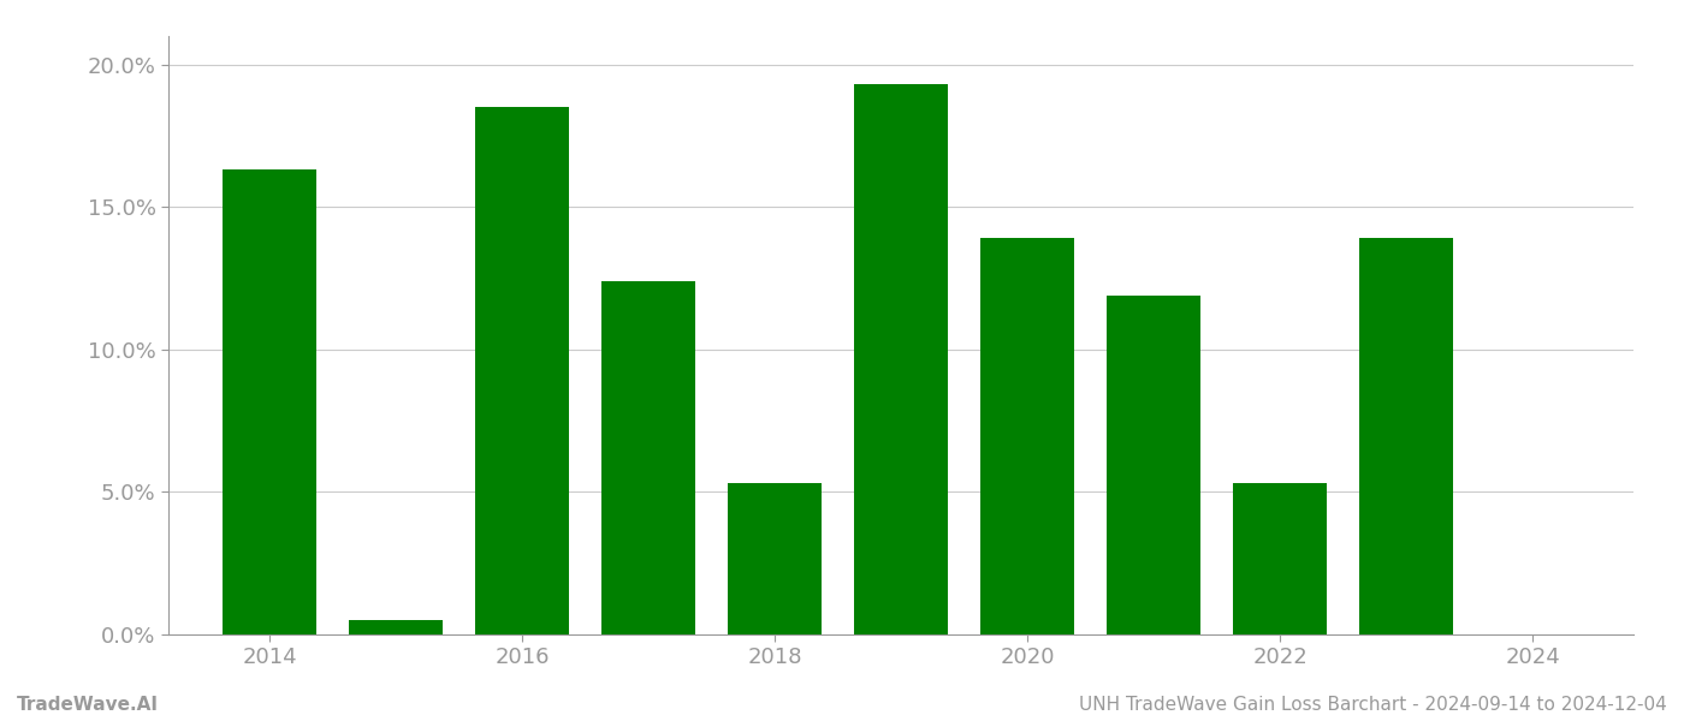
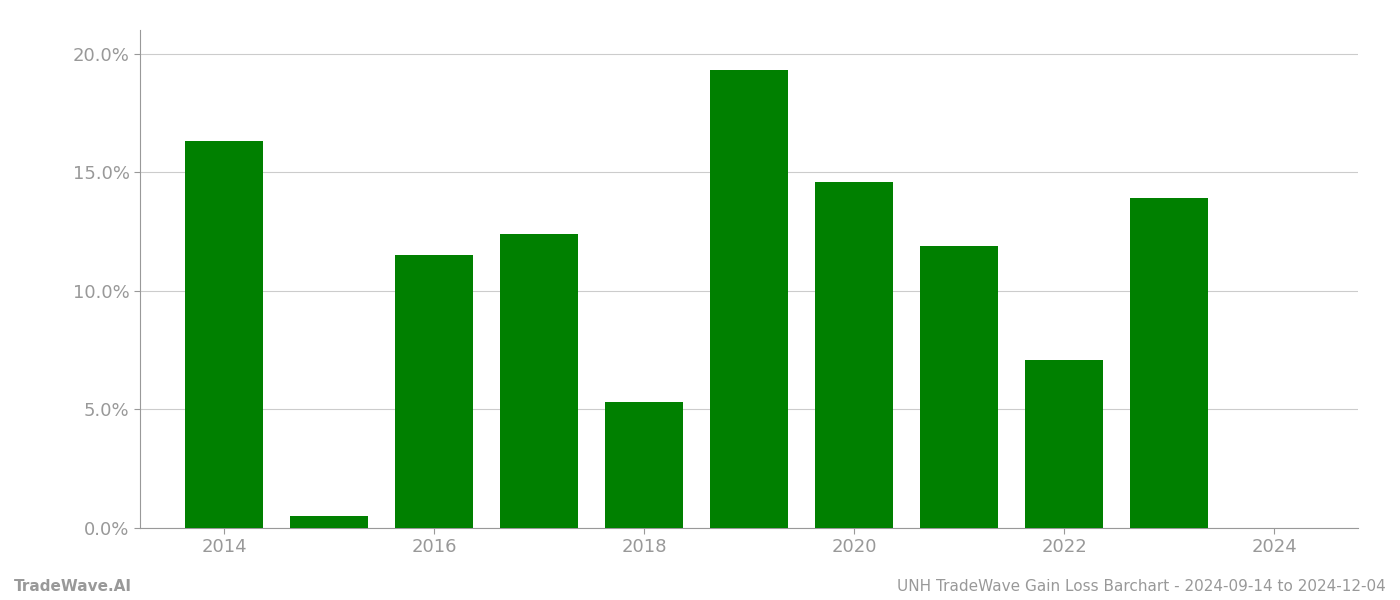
2016: 18.5% -> 11.5%
2020: 13.9% -> 14.6%
2022: 5.3% -> 7.1%
